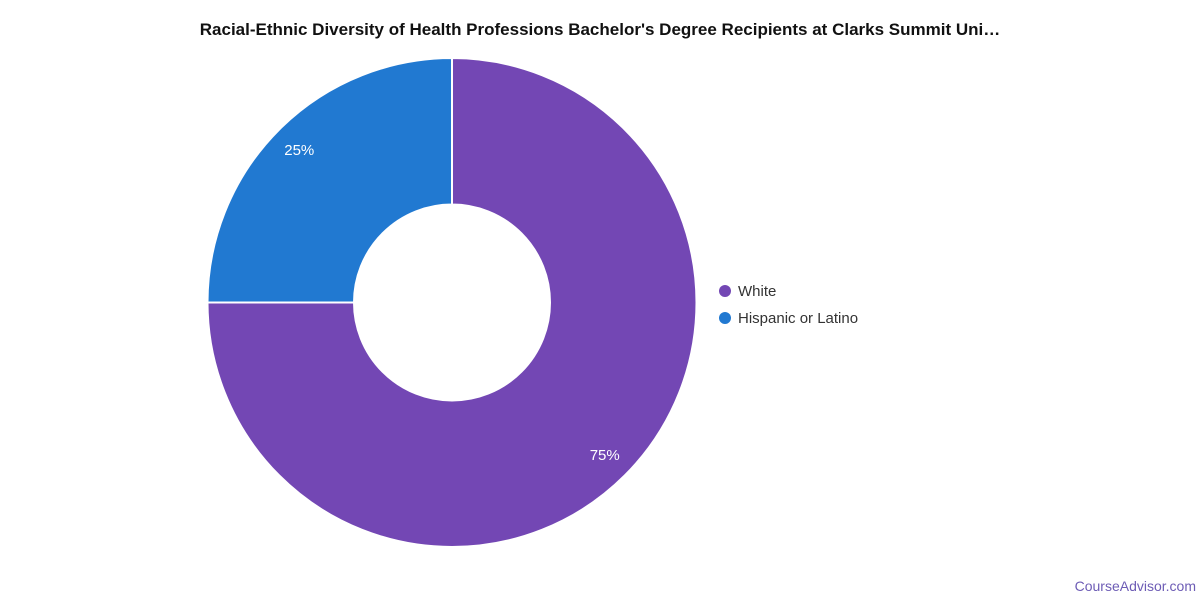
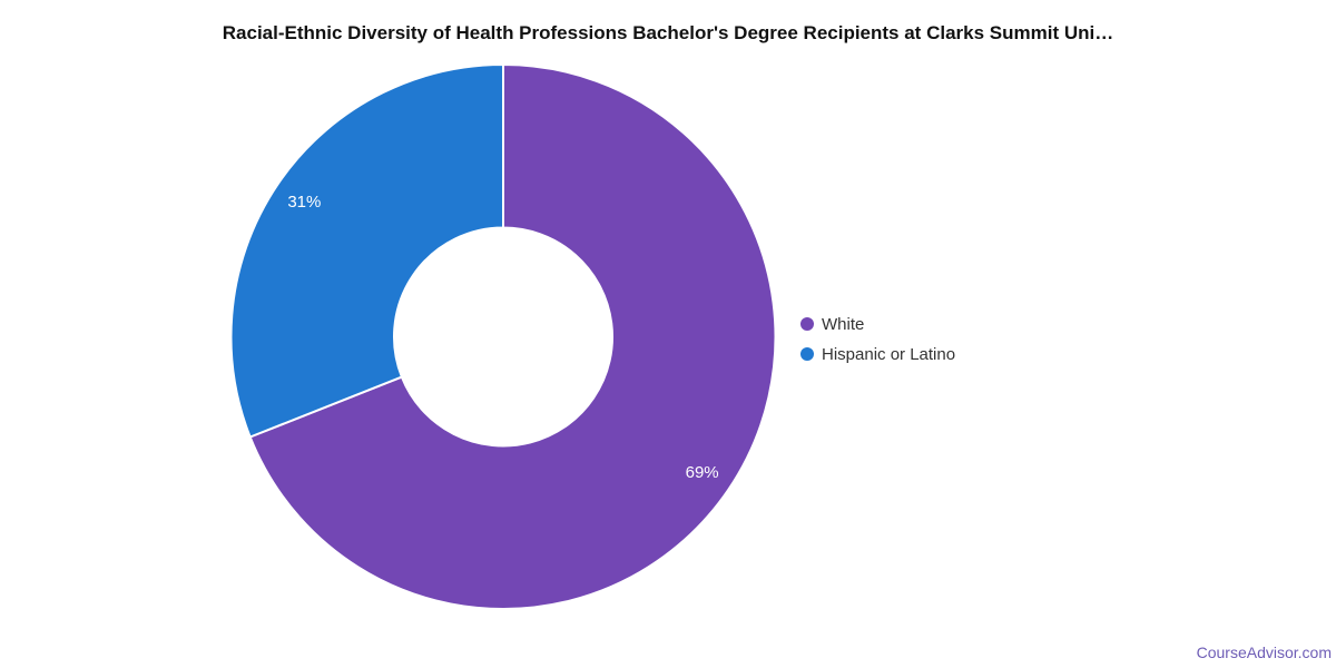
White: 75% -> 69%
Hispanic or Latino: 25% -> 31%
